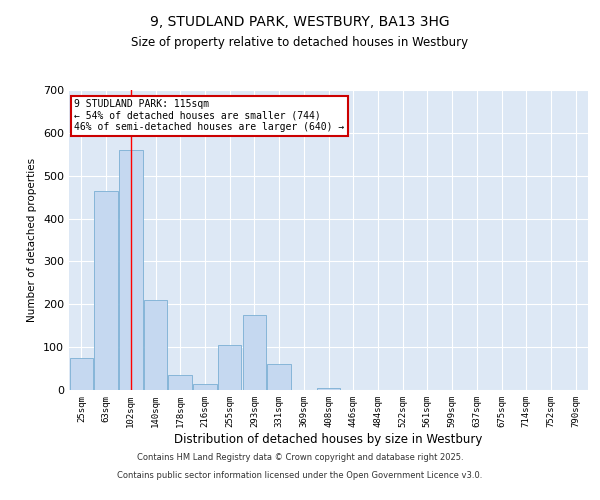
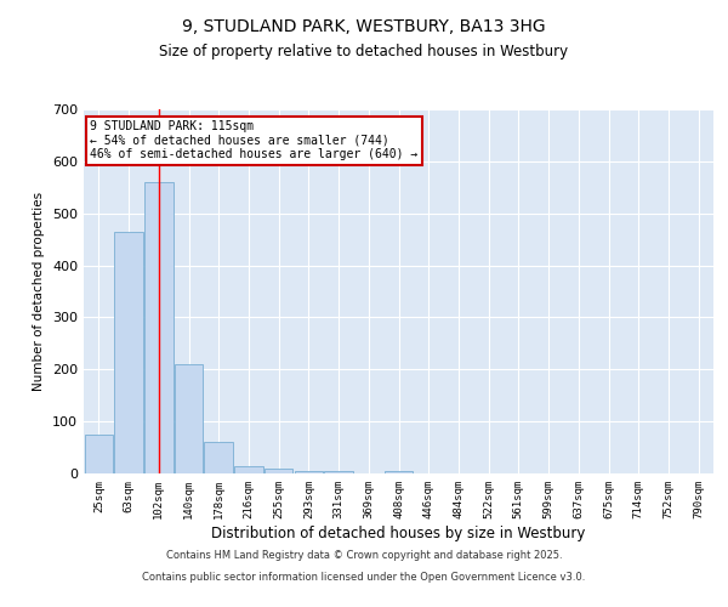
178sqm: 35 -> 60
255sqm: 105 -> 10
293sqm: 175 -> 5
331sqm: 60 -> 5
